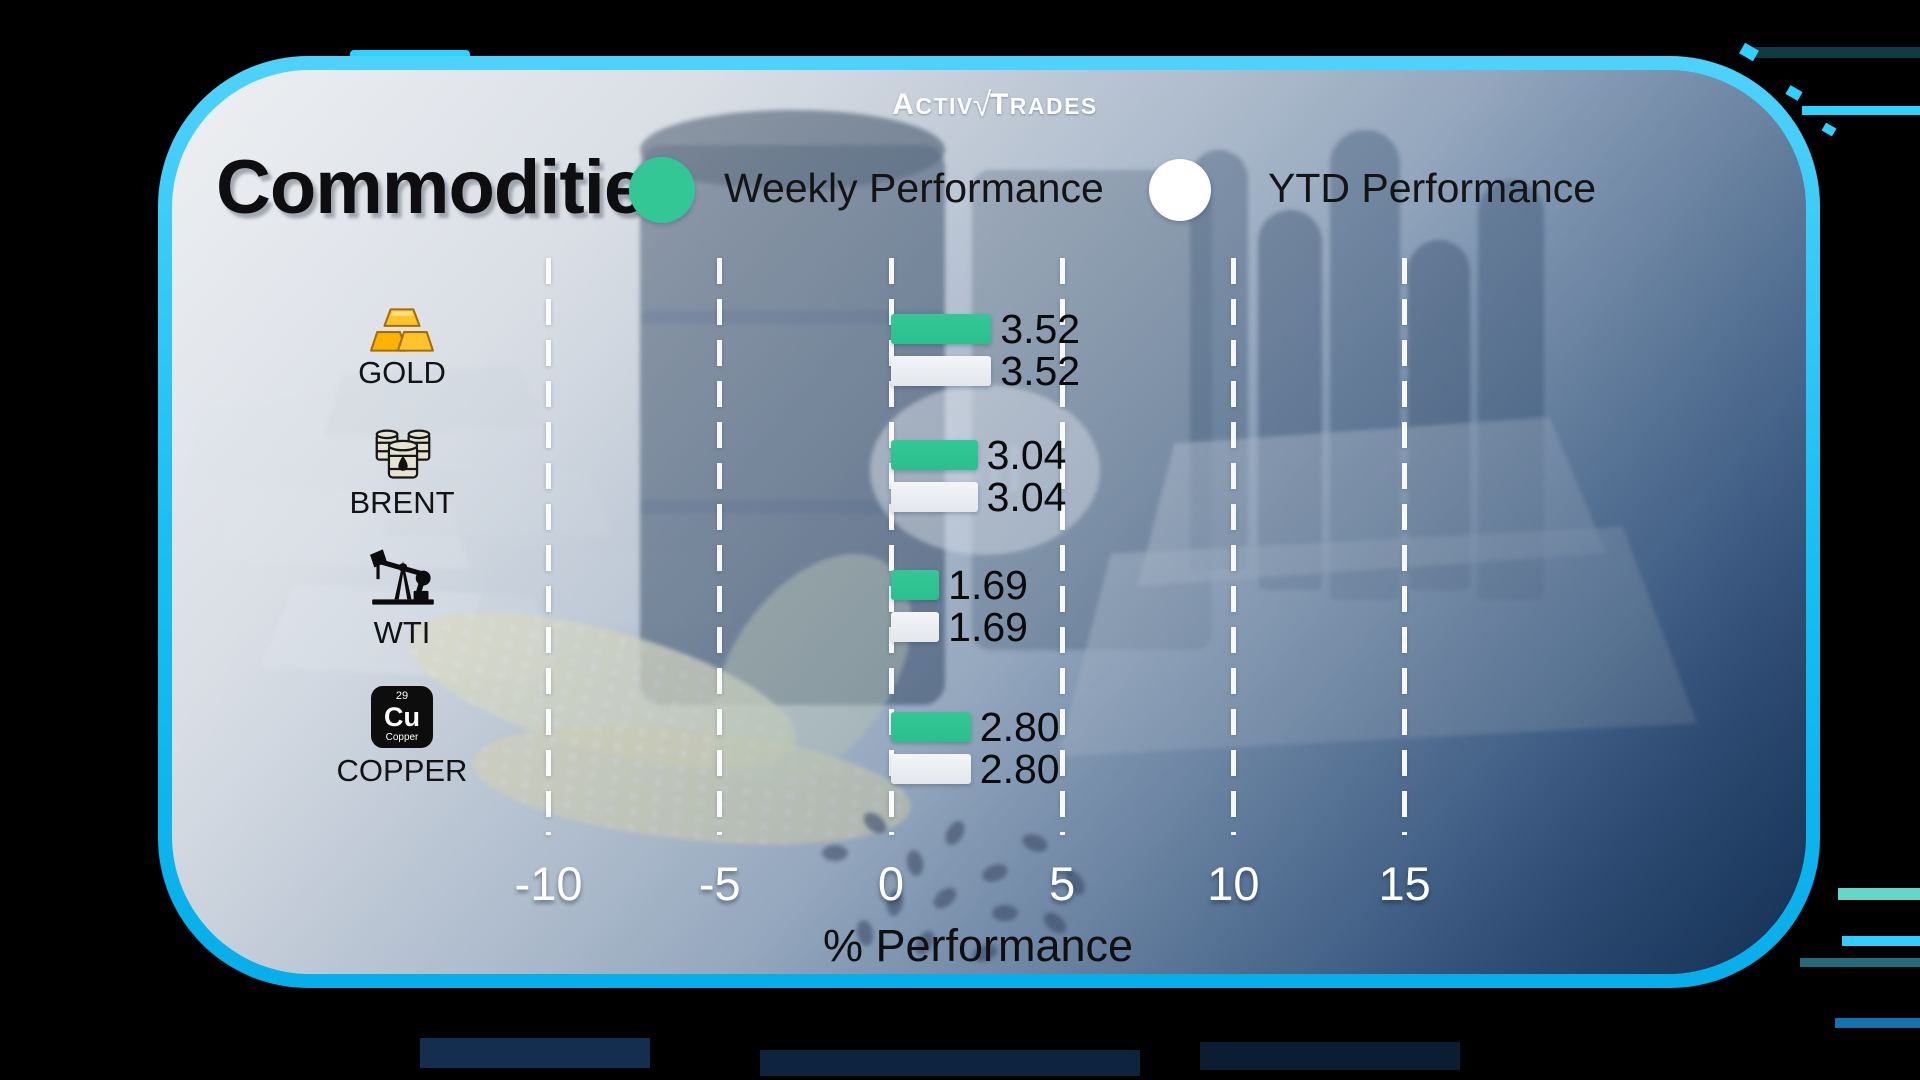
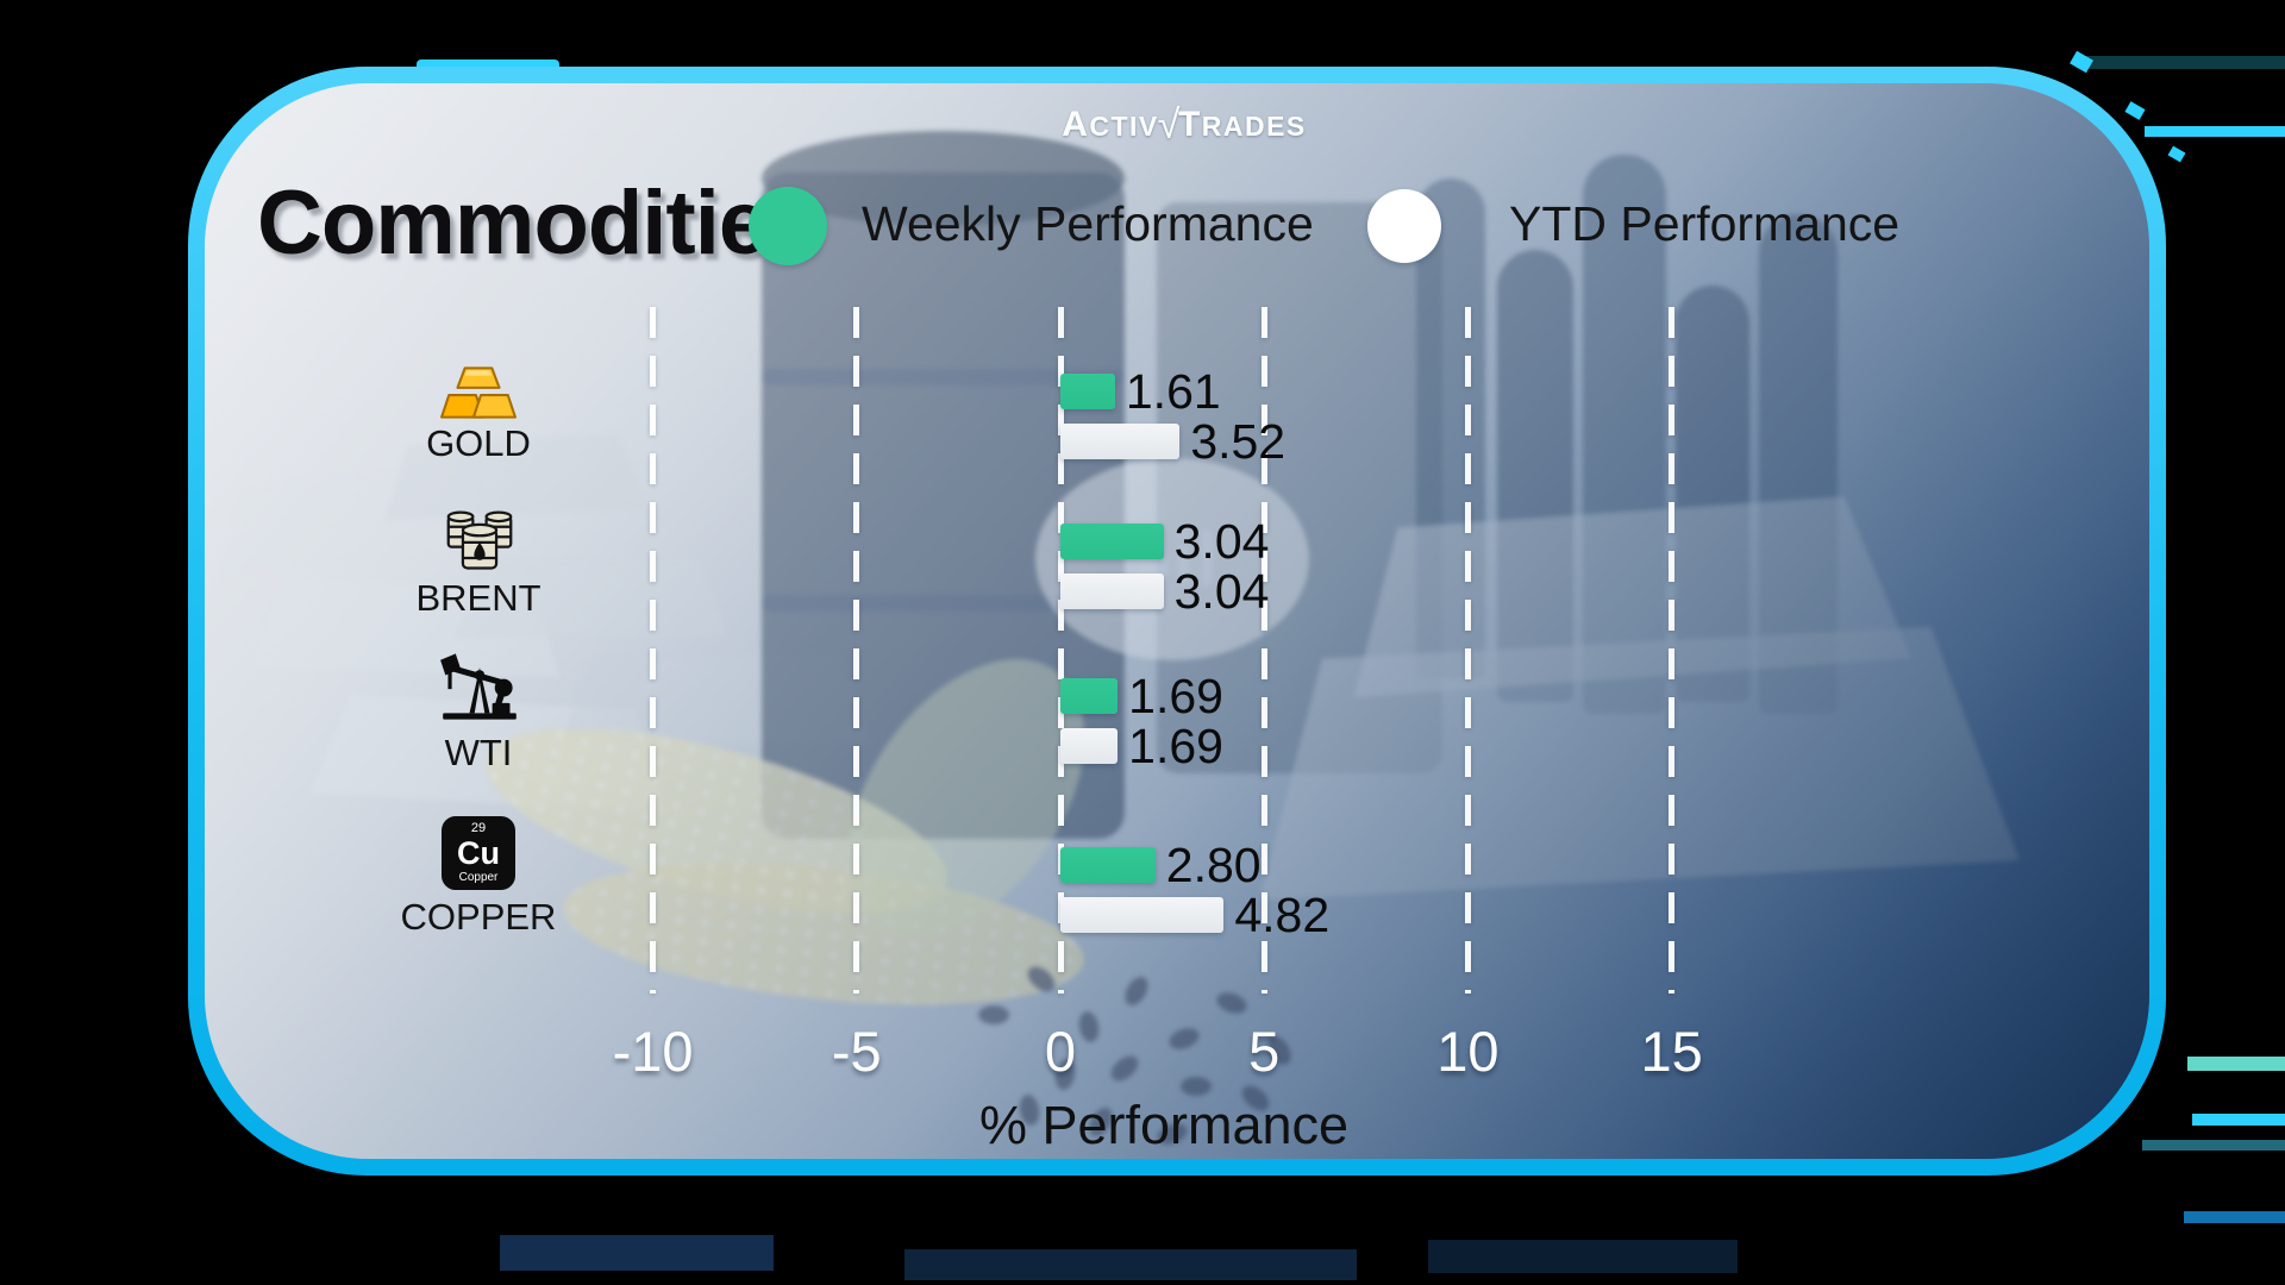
Weekly Performance/GOLD: 3.52 -> 1.61
YTD Performance/COPPER: 2.80 -> 4.82
